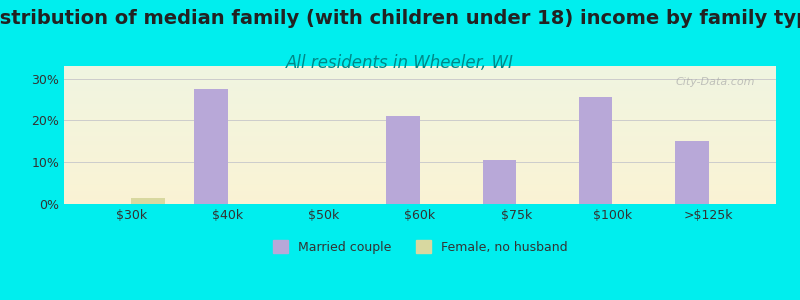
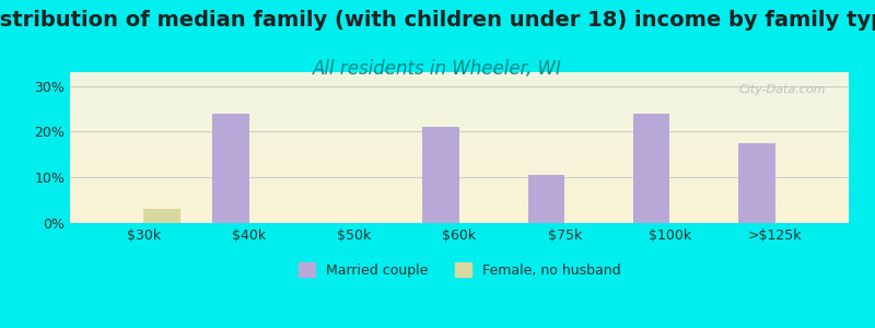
Female, no husband/$30k: 1.5% -> 3.0%
Married couple/$40k: 27.5% -> 24.0%
Married couple/$100k: 25.5% -> 24.0%
Married couple/>$125k: 15.0% -> 17.5%
